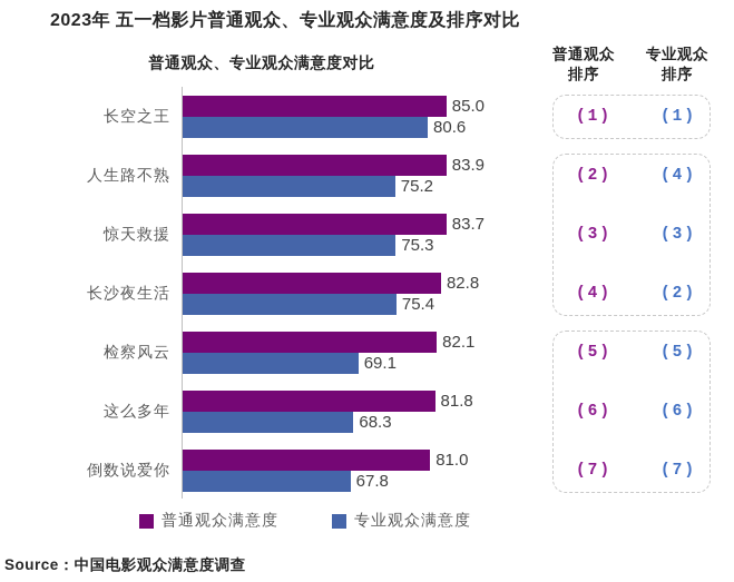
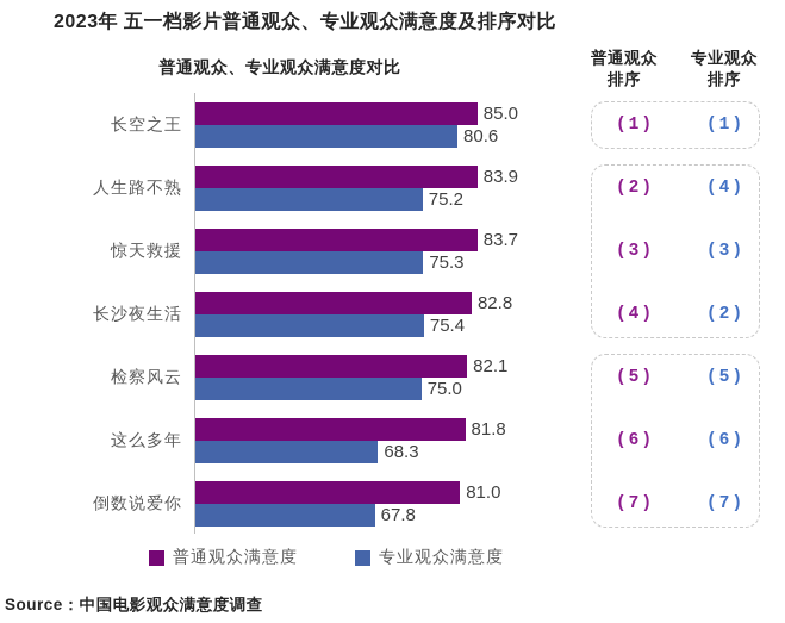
专业观众满意度/检察风云: 69.1 -> 75.0
